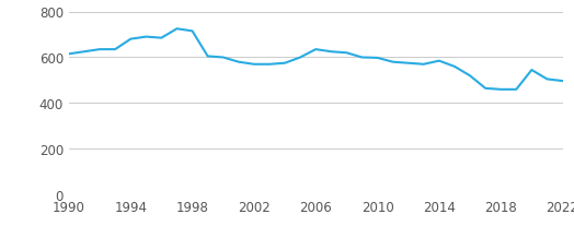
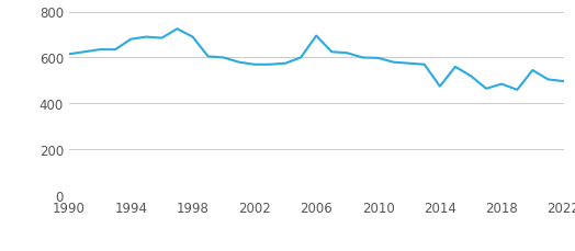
1998: 715 -> 690
2006: 635 -> 695
2014: 585 -> 475
2018: 460 -> 485
